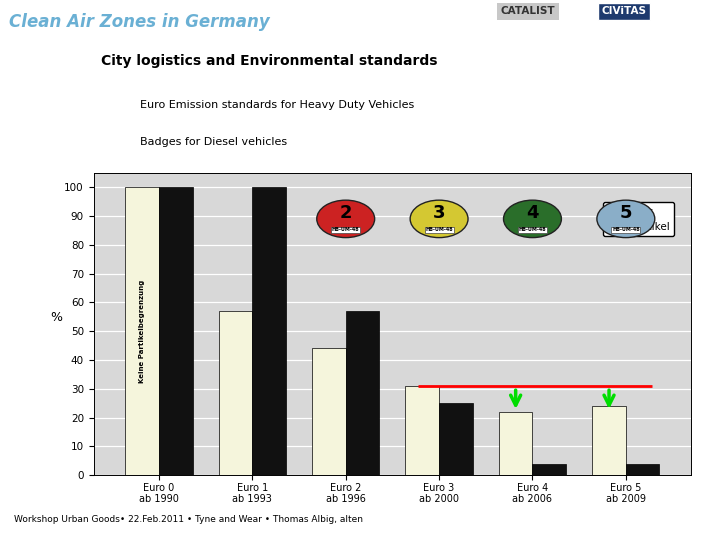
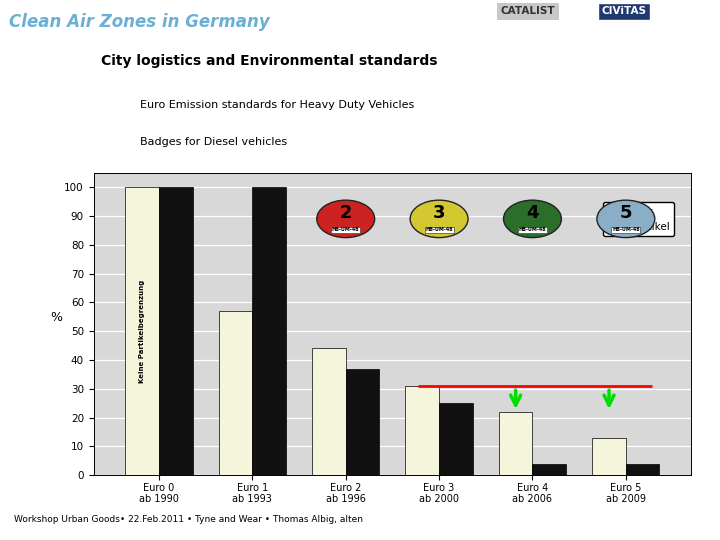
Partikel/Euro 2 ab 1996: 57 -> 37
NOx/Euro 5 ab 2009: 24 -> 13
